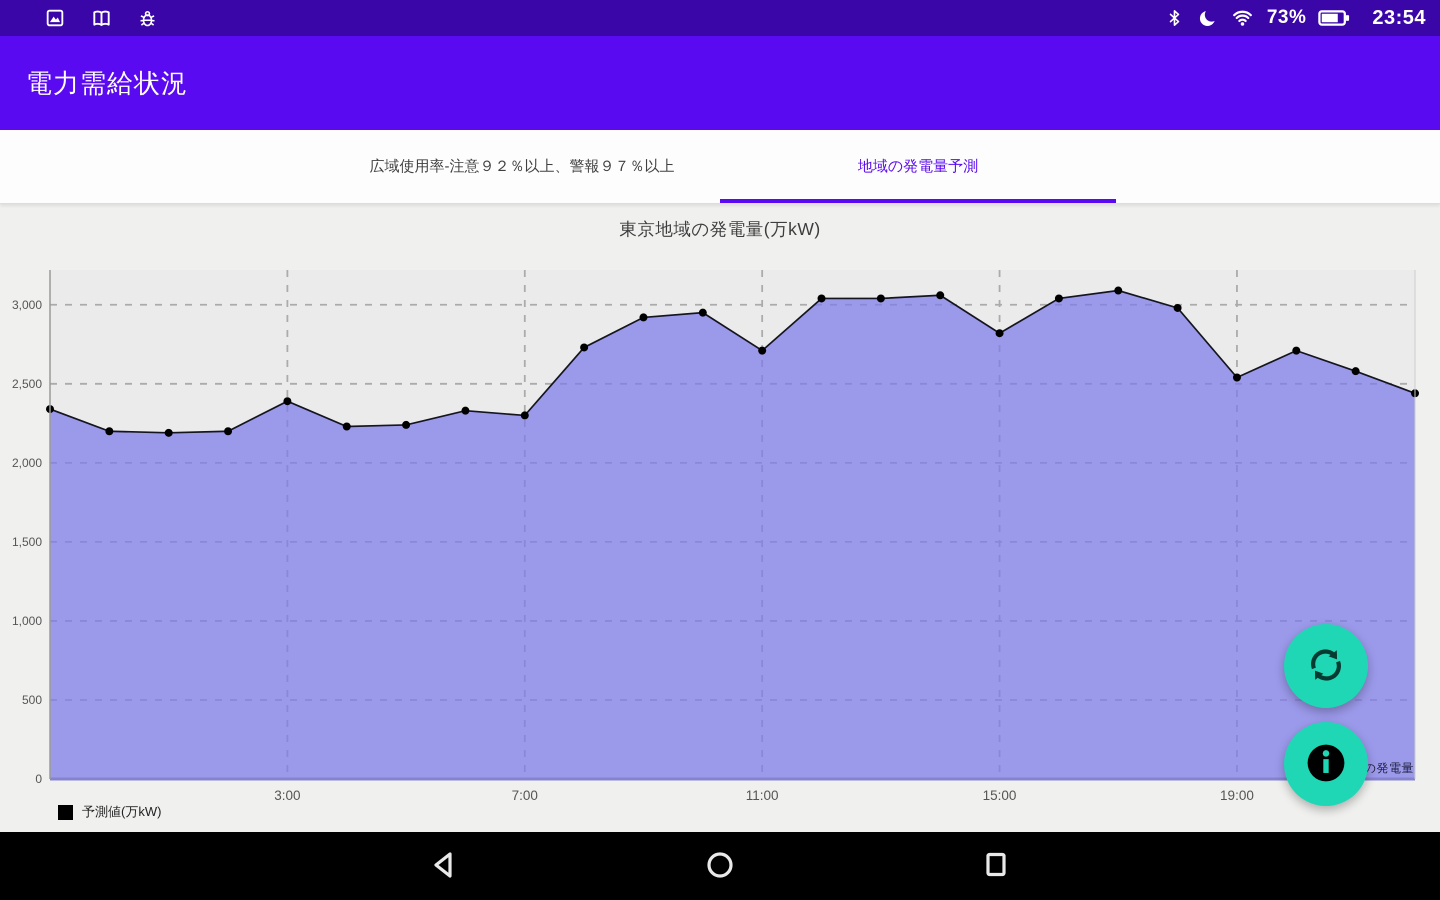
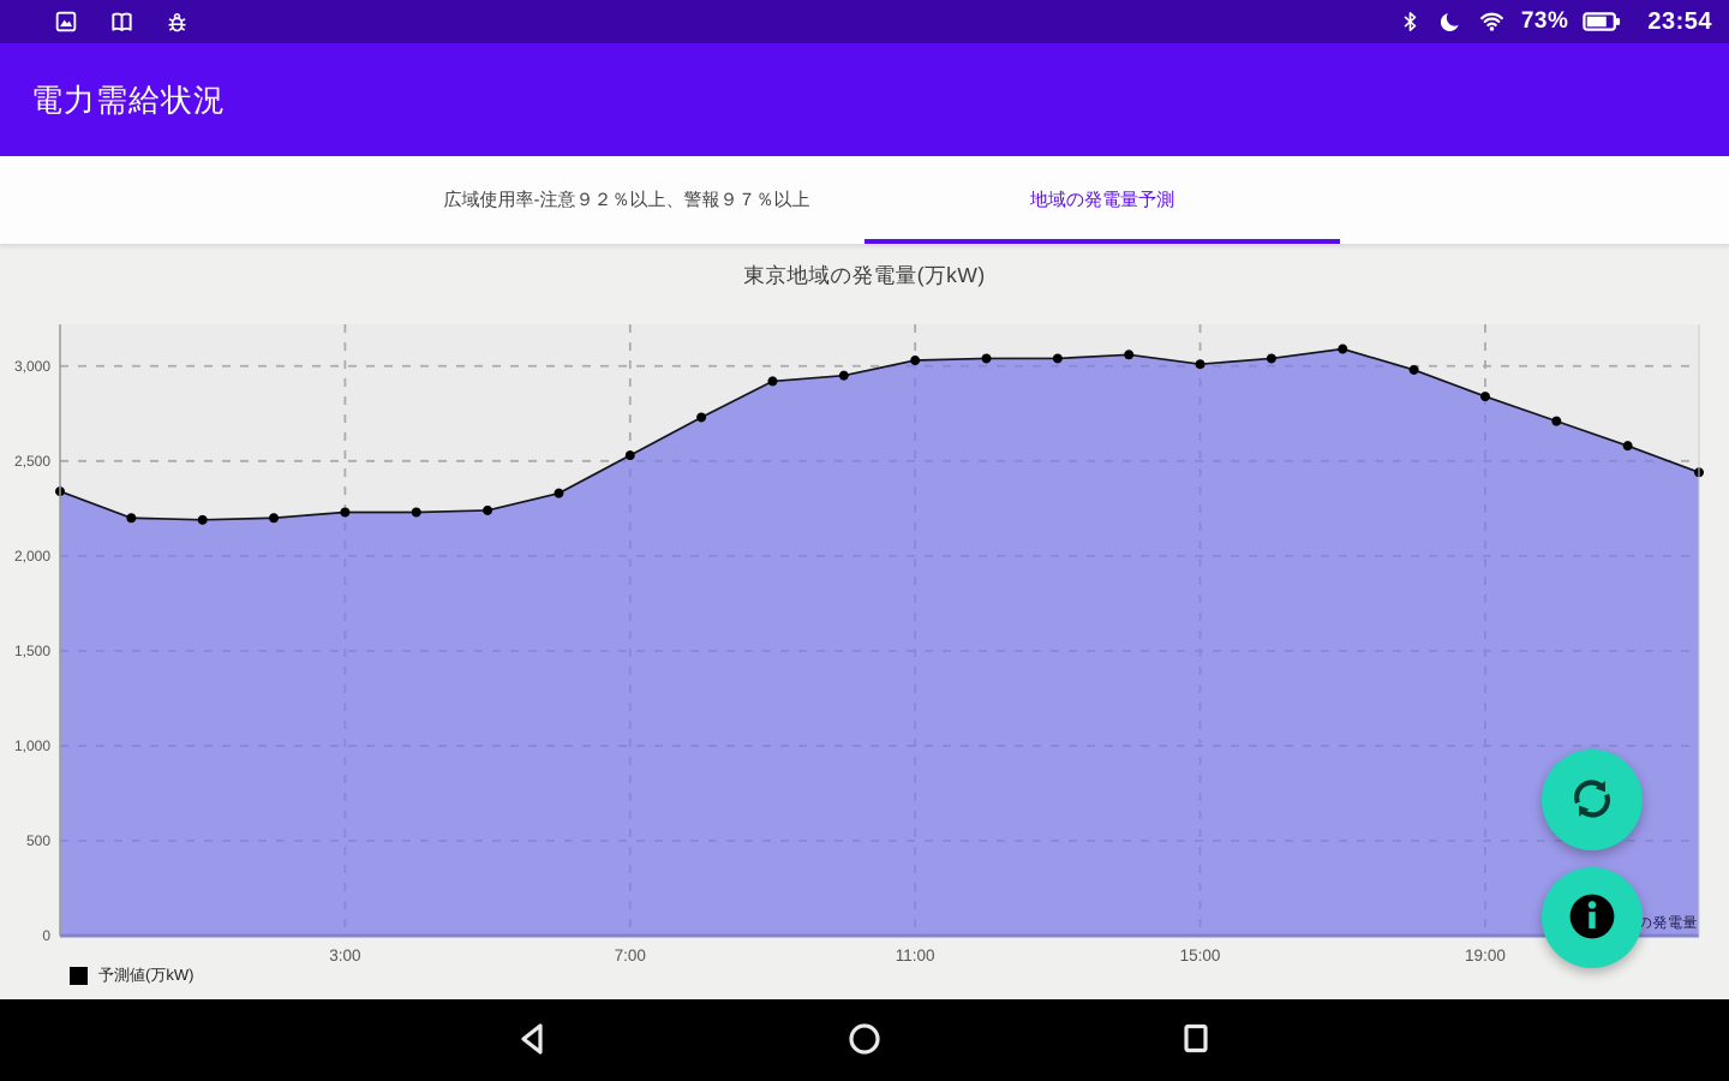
3:00: 2390 -> 2230
7:00: 2300 -> 2530
11:00: 2710 -> 3030
15:00: 2820 -> 3010
19:00: 2540 -> 2840
